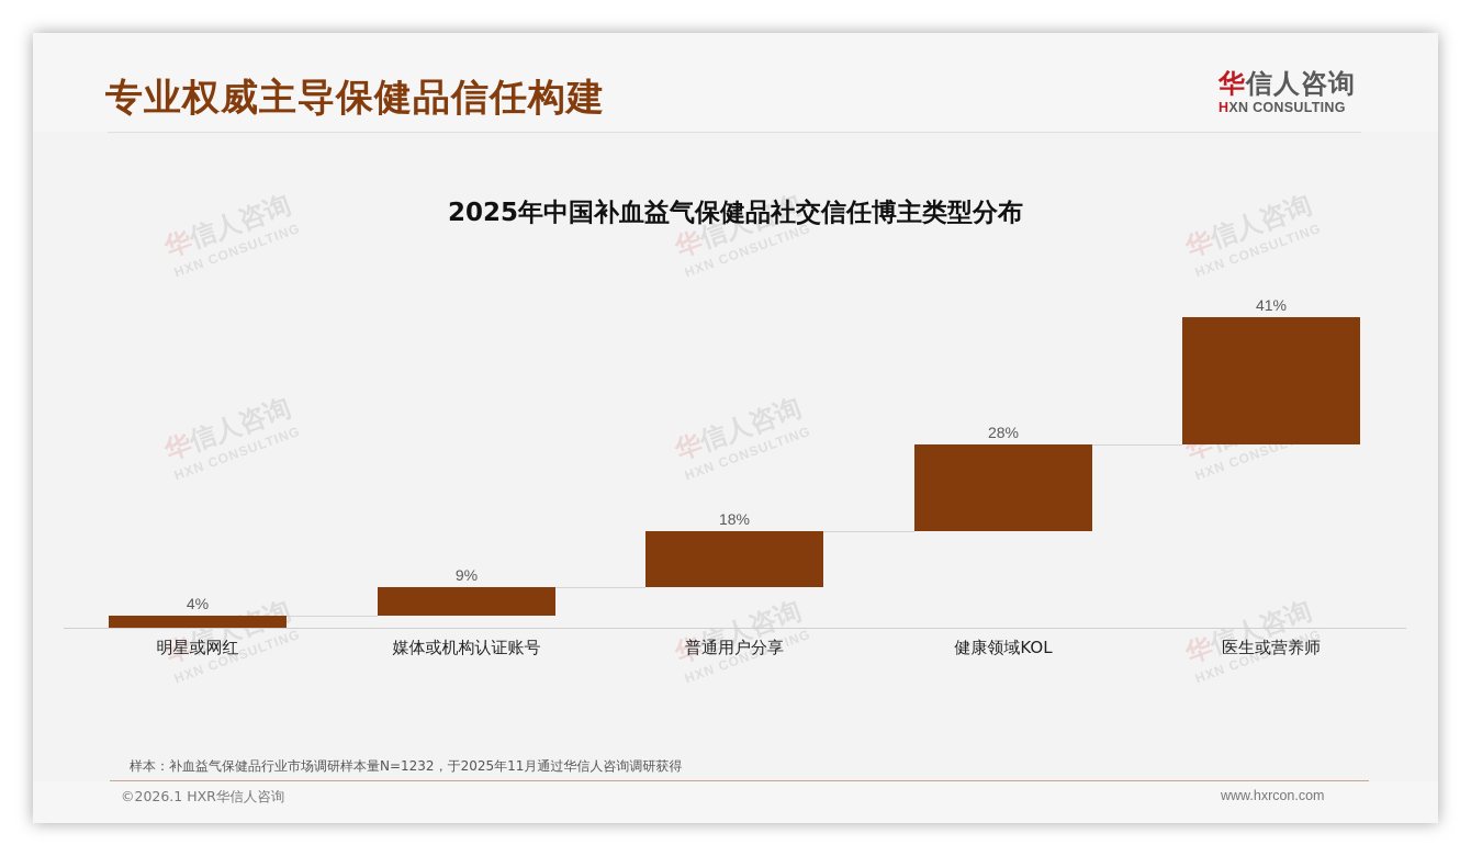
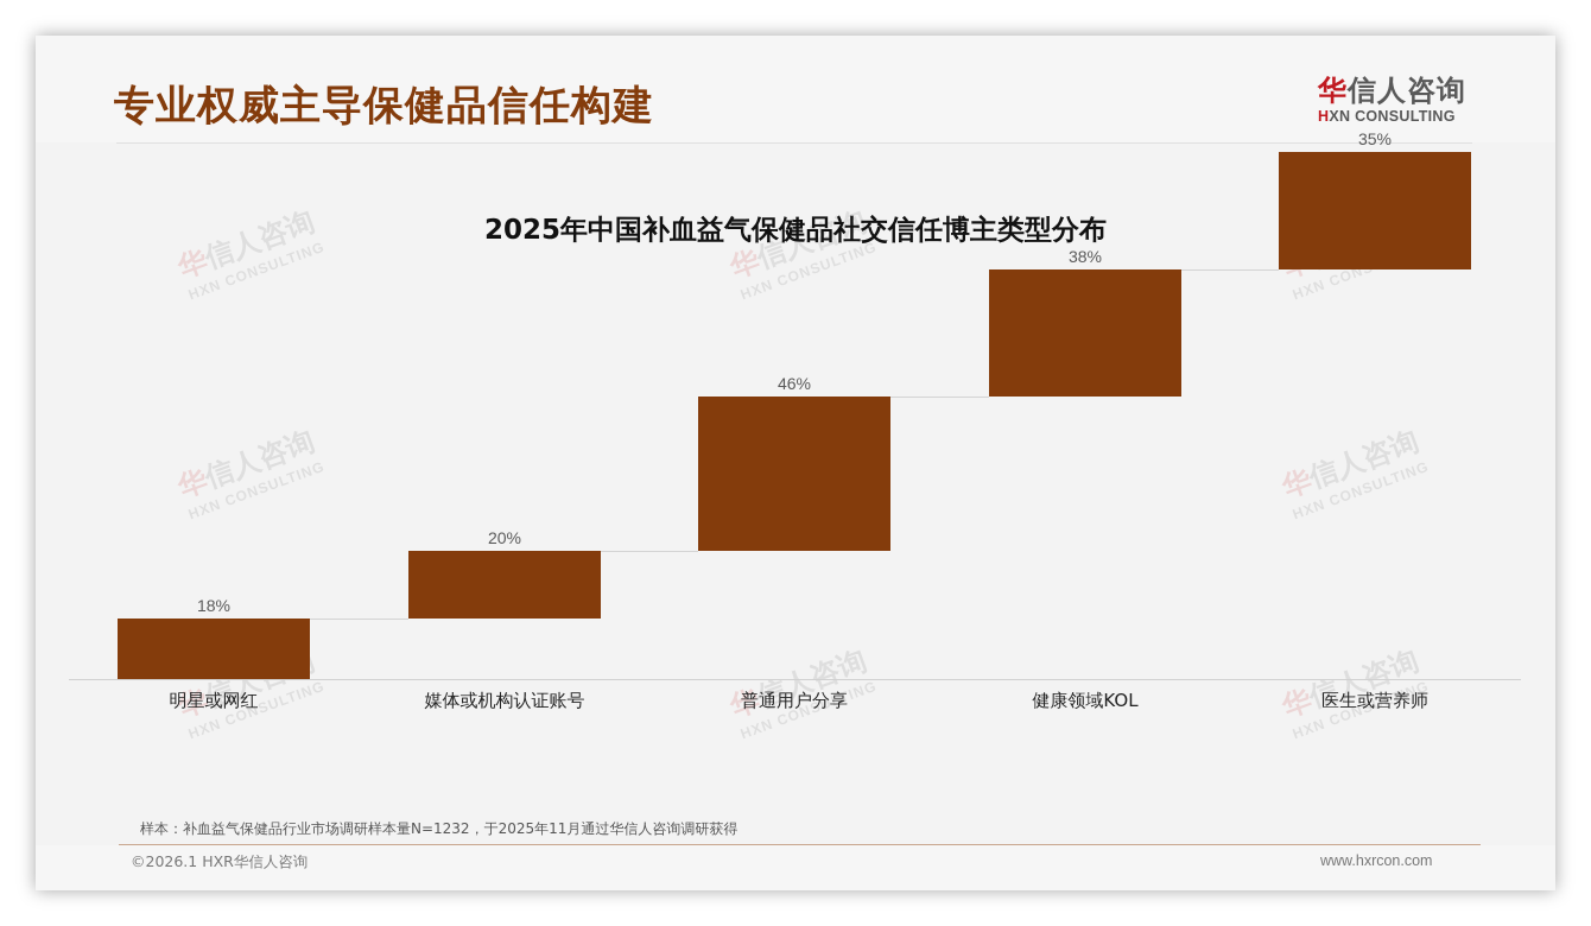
明星或网红: 4% -> 18%
媒体或机构认证账号: 9% -> 20%
普通用户分享: 18% -> 46%
健康领域KOL: 28% -> 38%
医生或营养师: 41% -> 35%
